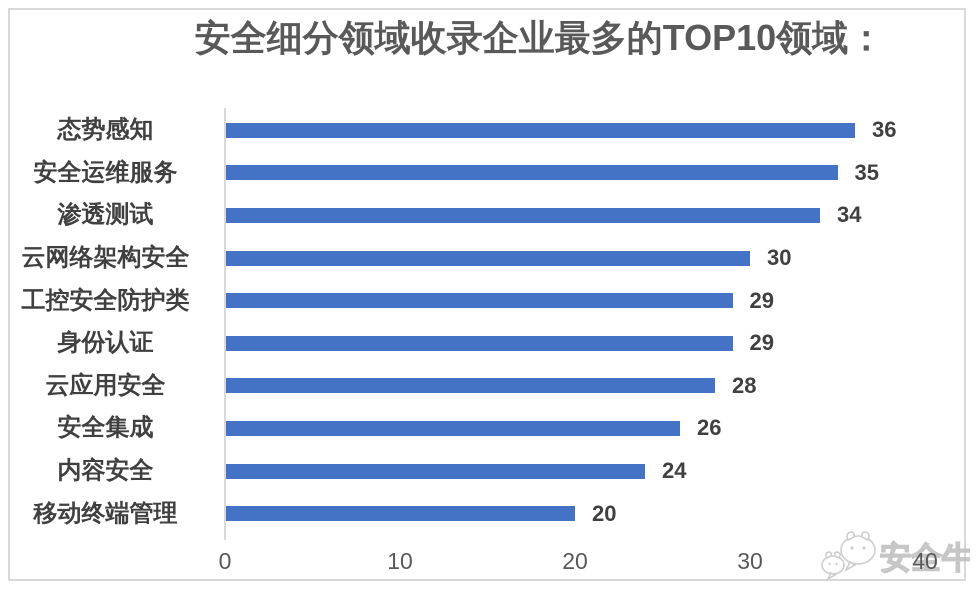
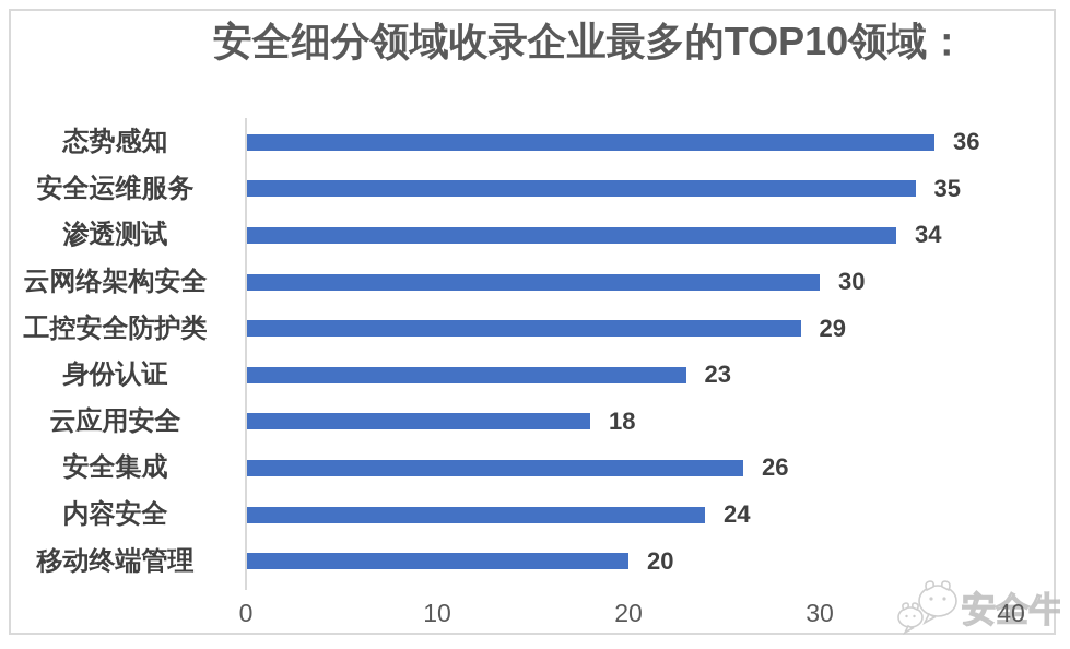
身份认证: 29 -> 23
云应用安全: 28 -> 18
